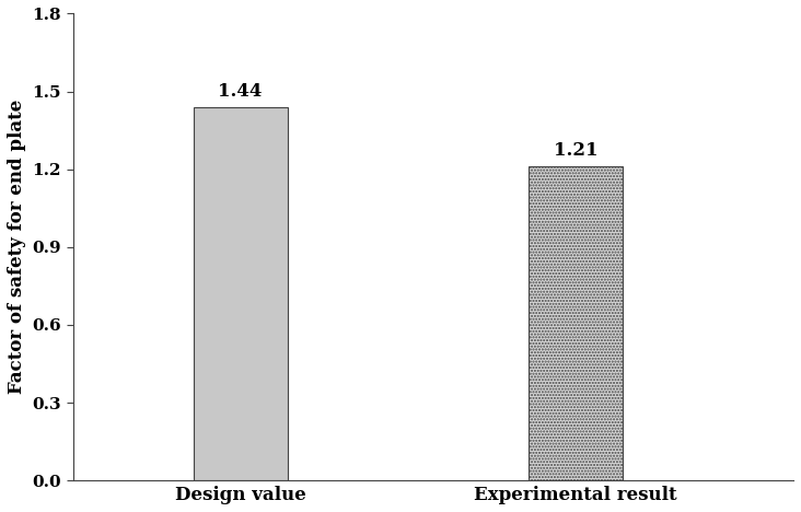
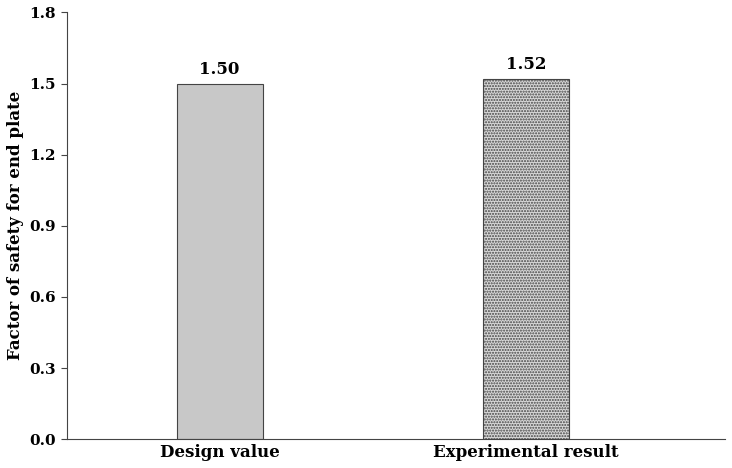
Design value: 1.44 -> 1.50
Experimental result: 1.21 -> 1.52
